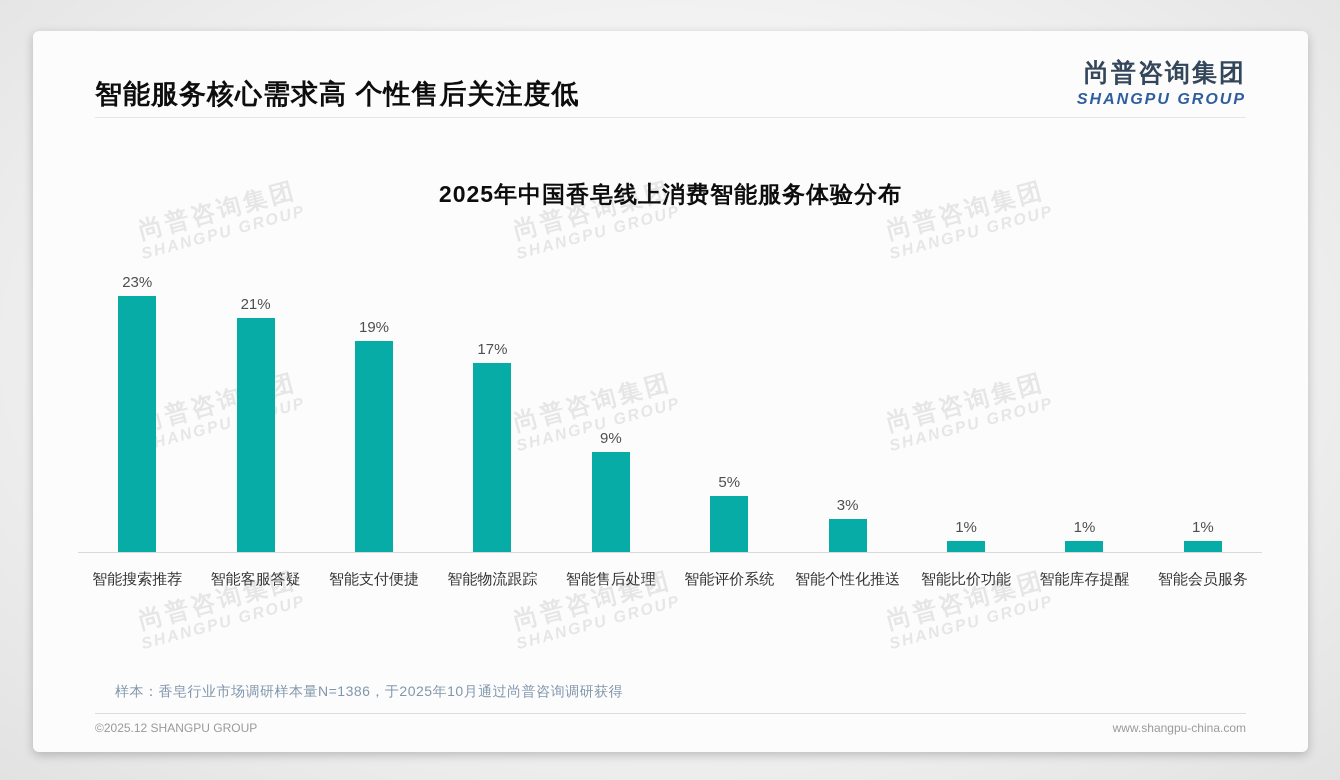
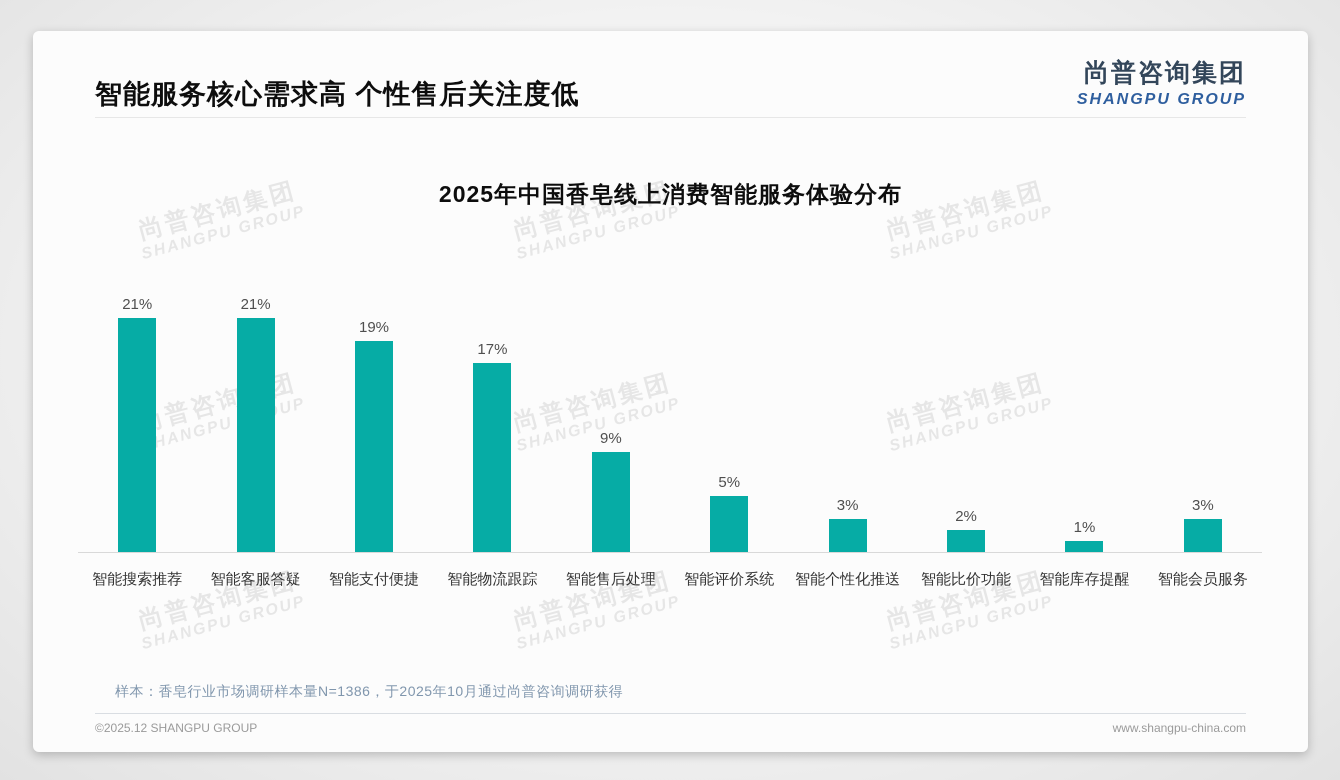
智能搜索推荐: 23% -> 21%
智能比价功能: 1% -> 2%
智能会员服务: 1% -> 3%
